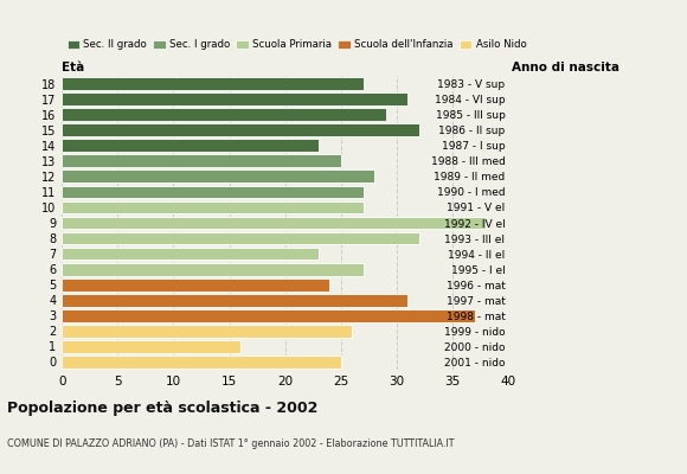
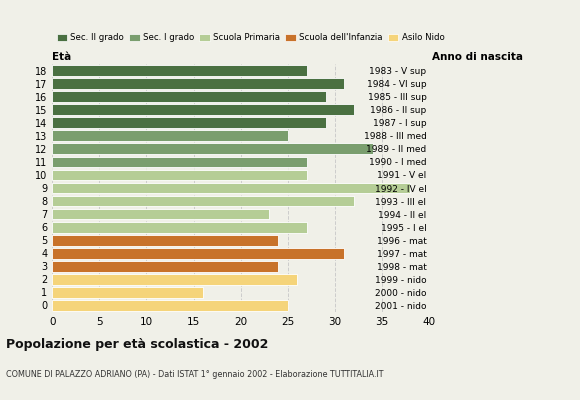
14: 23 -> 29
12: 28 -> 34
3: 37 -> 24
